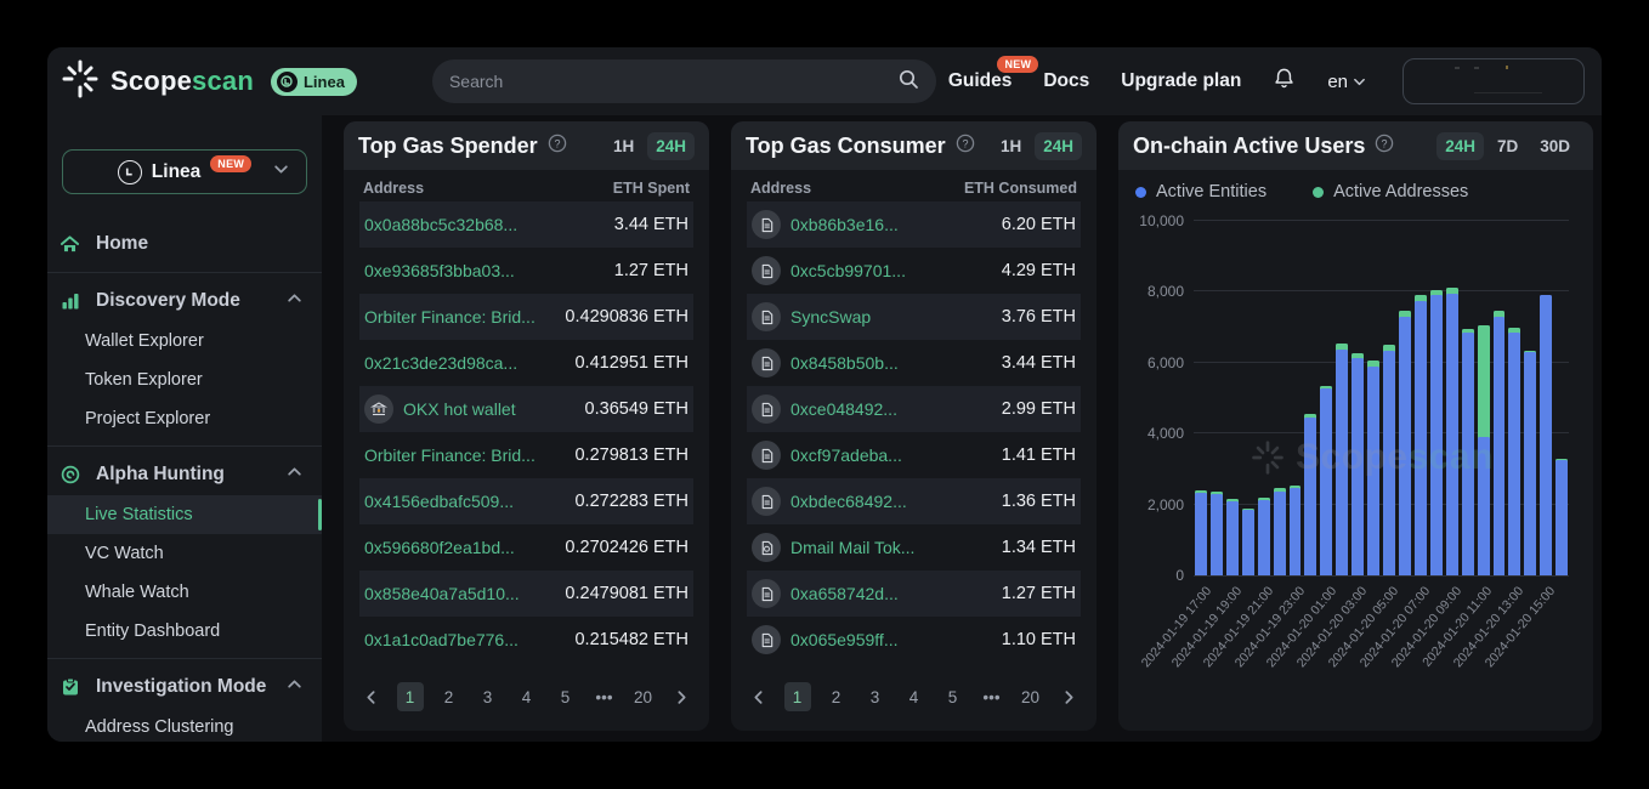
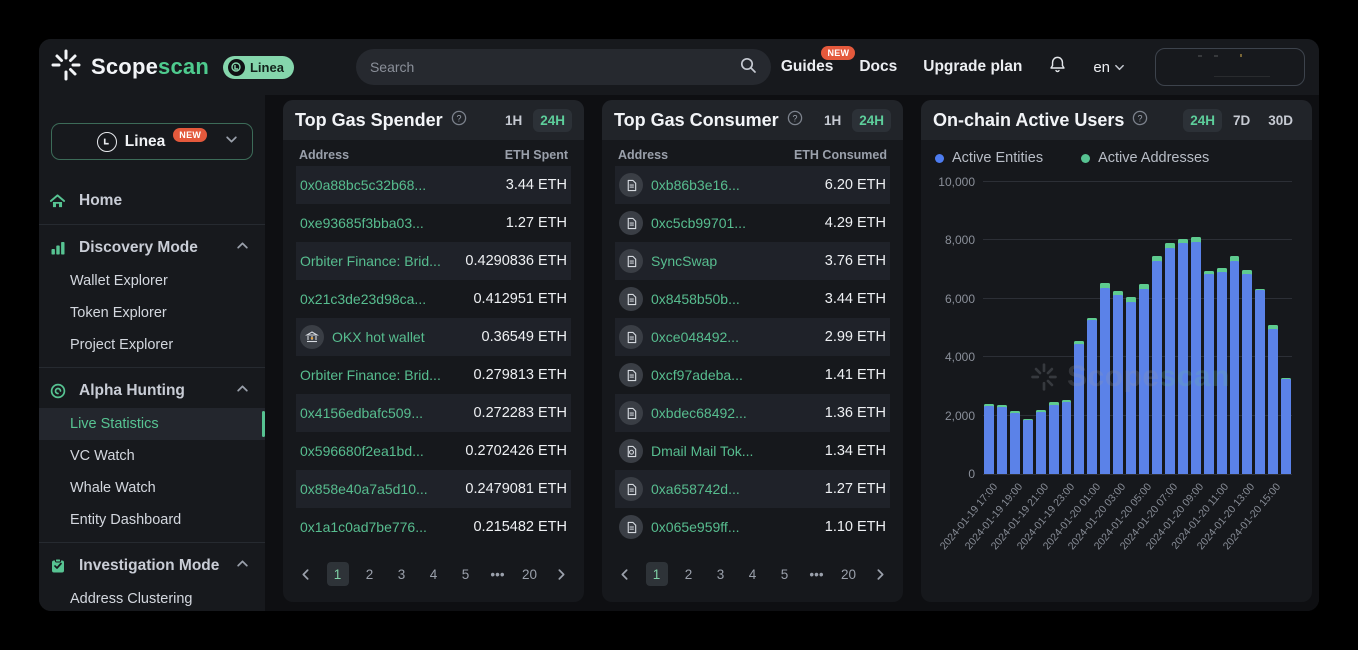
Active Entities/2024-01-20 11:00: 3900 -> 6900
Active Entities/2024-01-20 15:00: 7900 -> 5000
